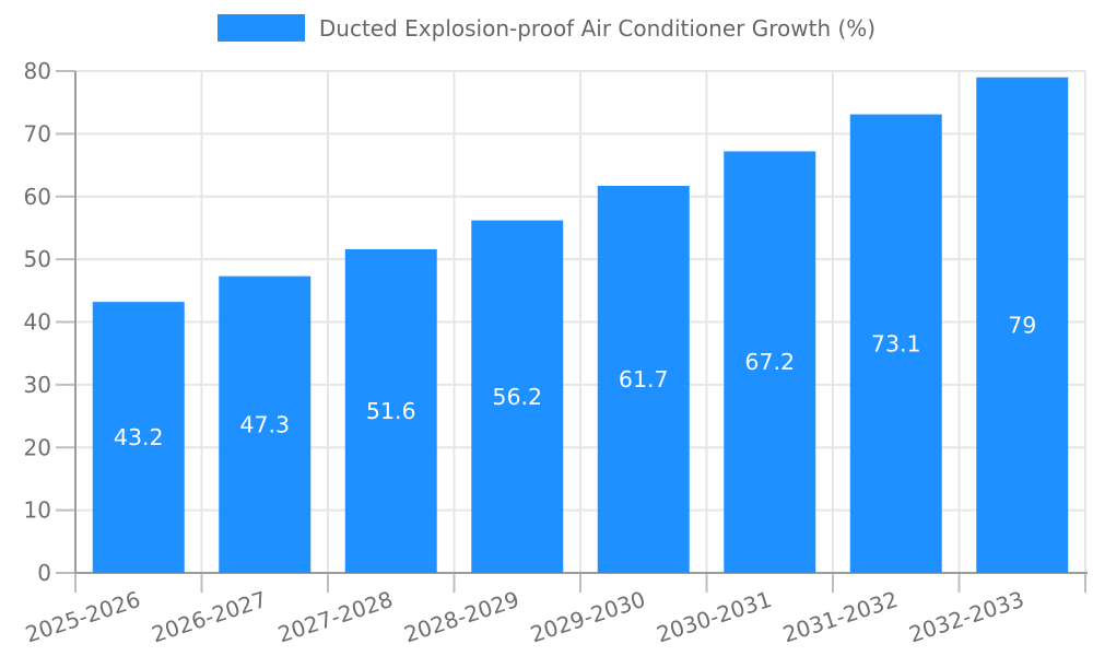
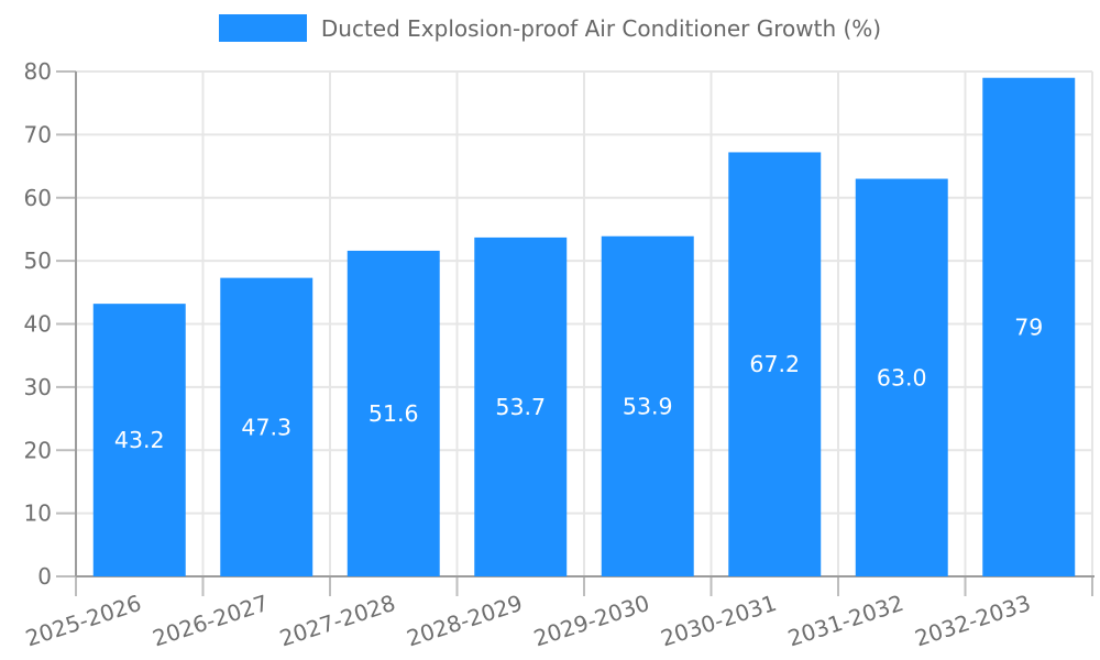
2028-2029: 56.2 -> 53.7
2029-2030: 61.7 -> 53.9
2031-2032: 73.1 -> 63.0
